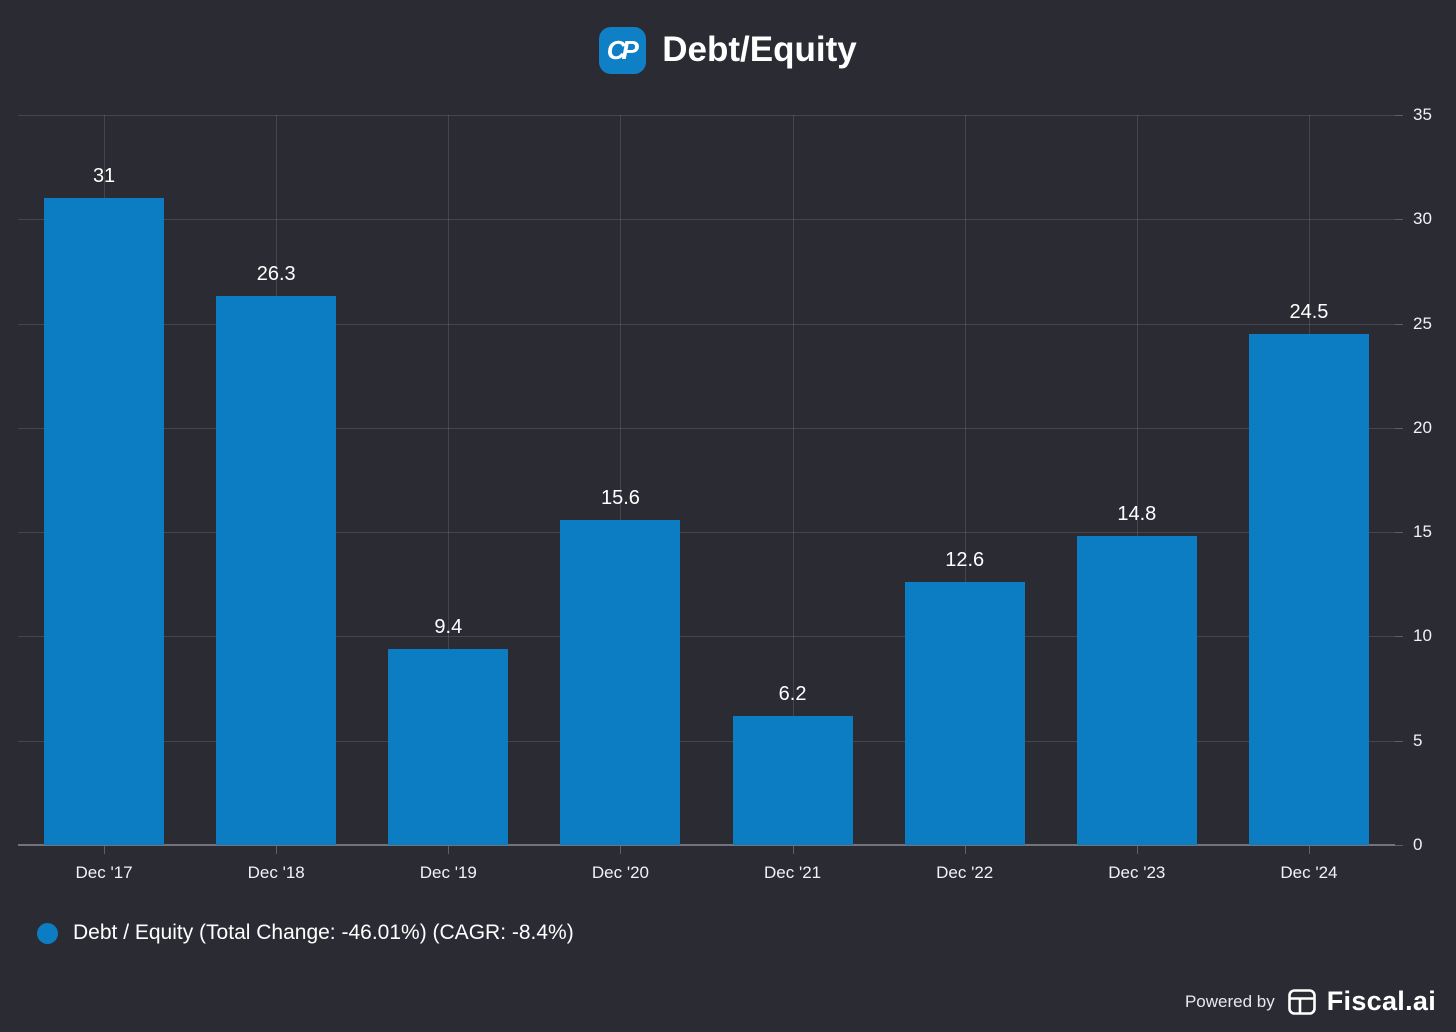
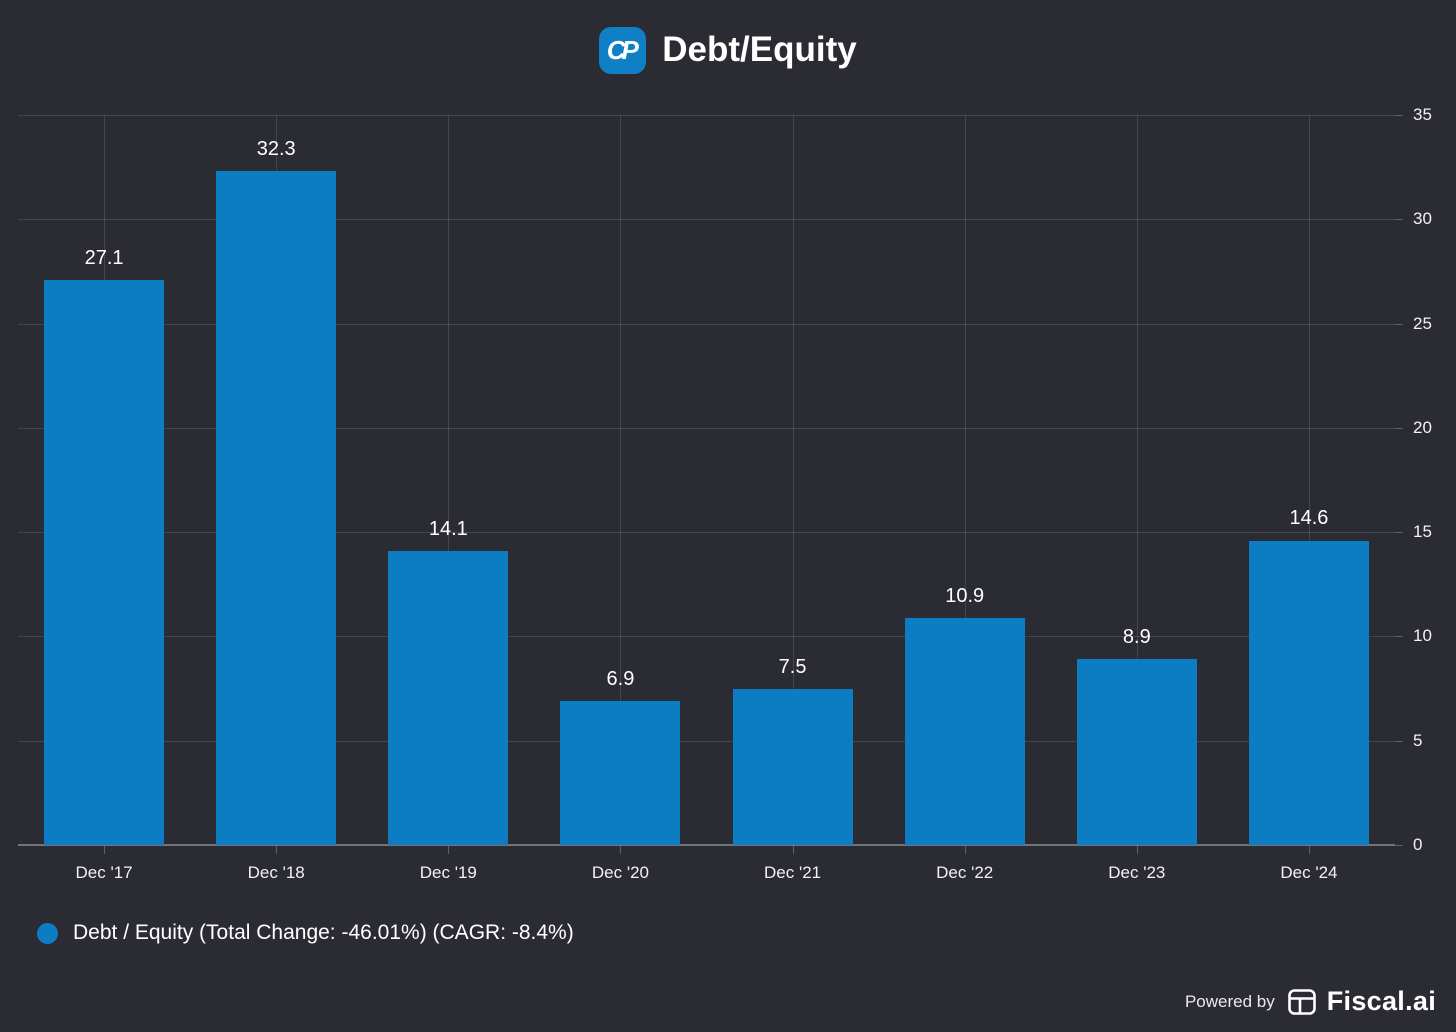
Dec '17: 31 -> 27.1
Dec '18: 26.3 -> 32.3
Dec '19: 9.4 -> 14.1
Dec '20: 15.6 -> 6.9
Dec '21: 6.2 -> 7.5
Dec '22: 12.6 -> 10.9
Dec '23: 14.8 -> 8.9
Dec '24: 24.5 -> 14.6
